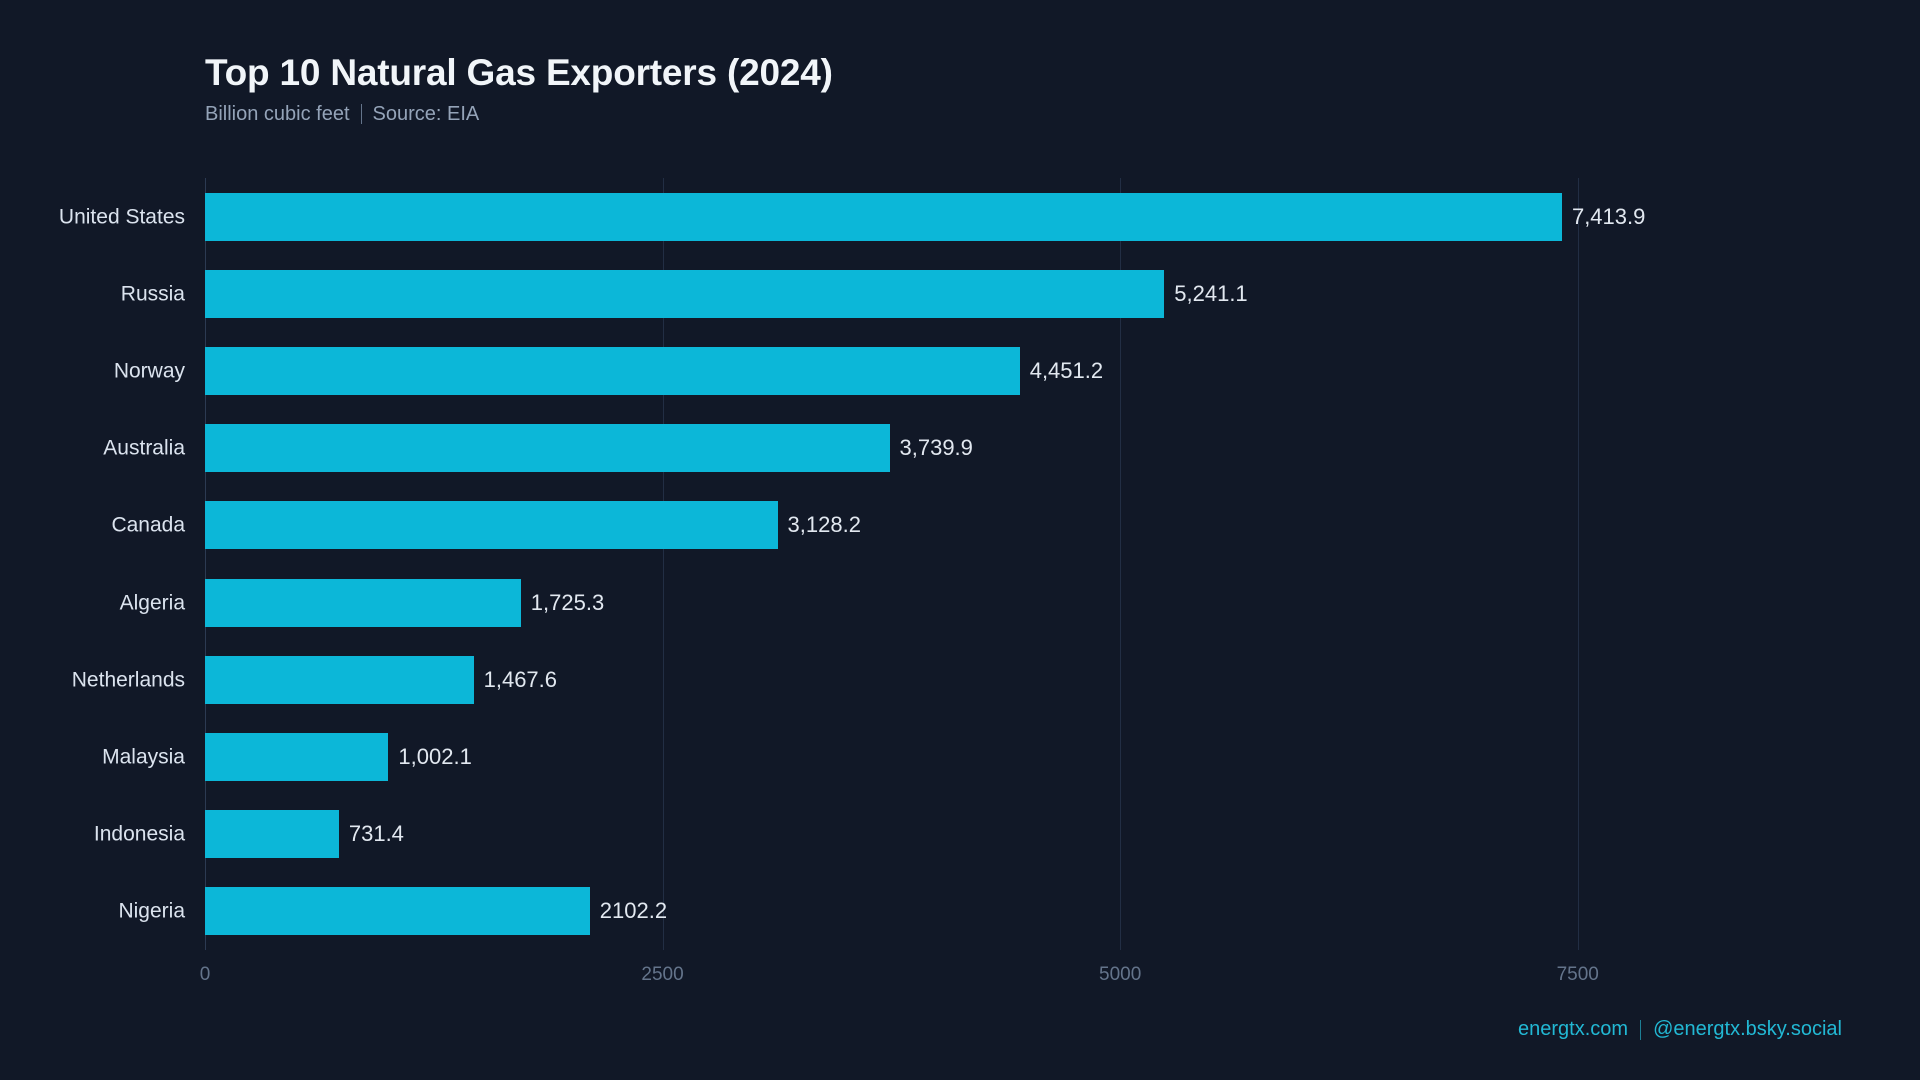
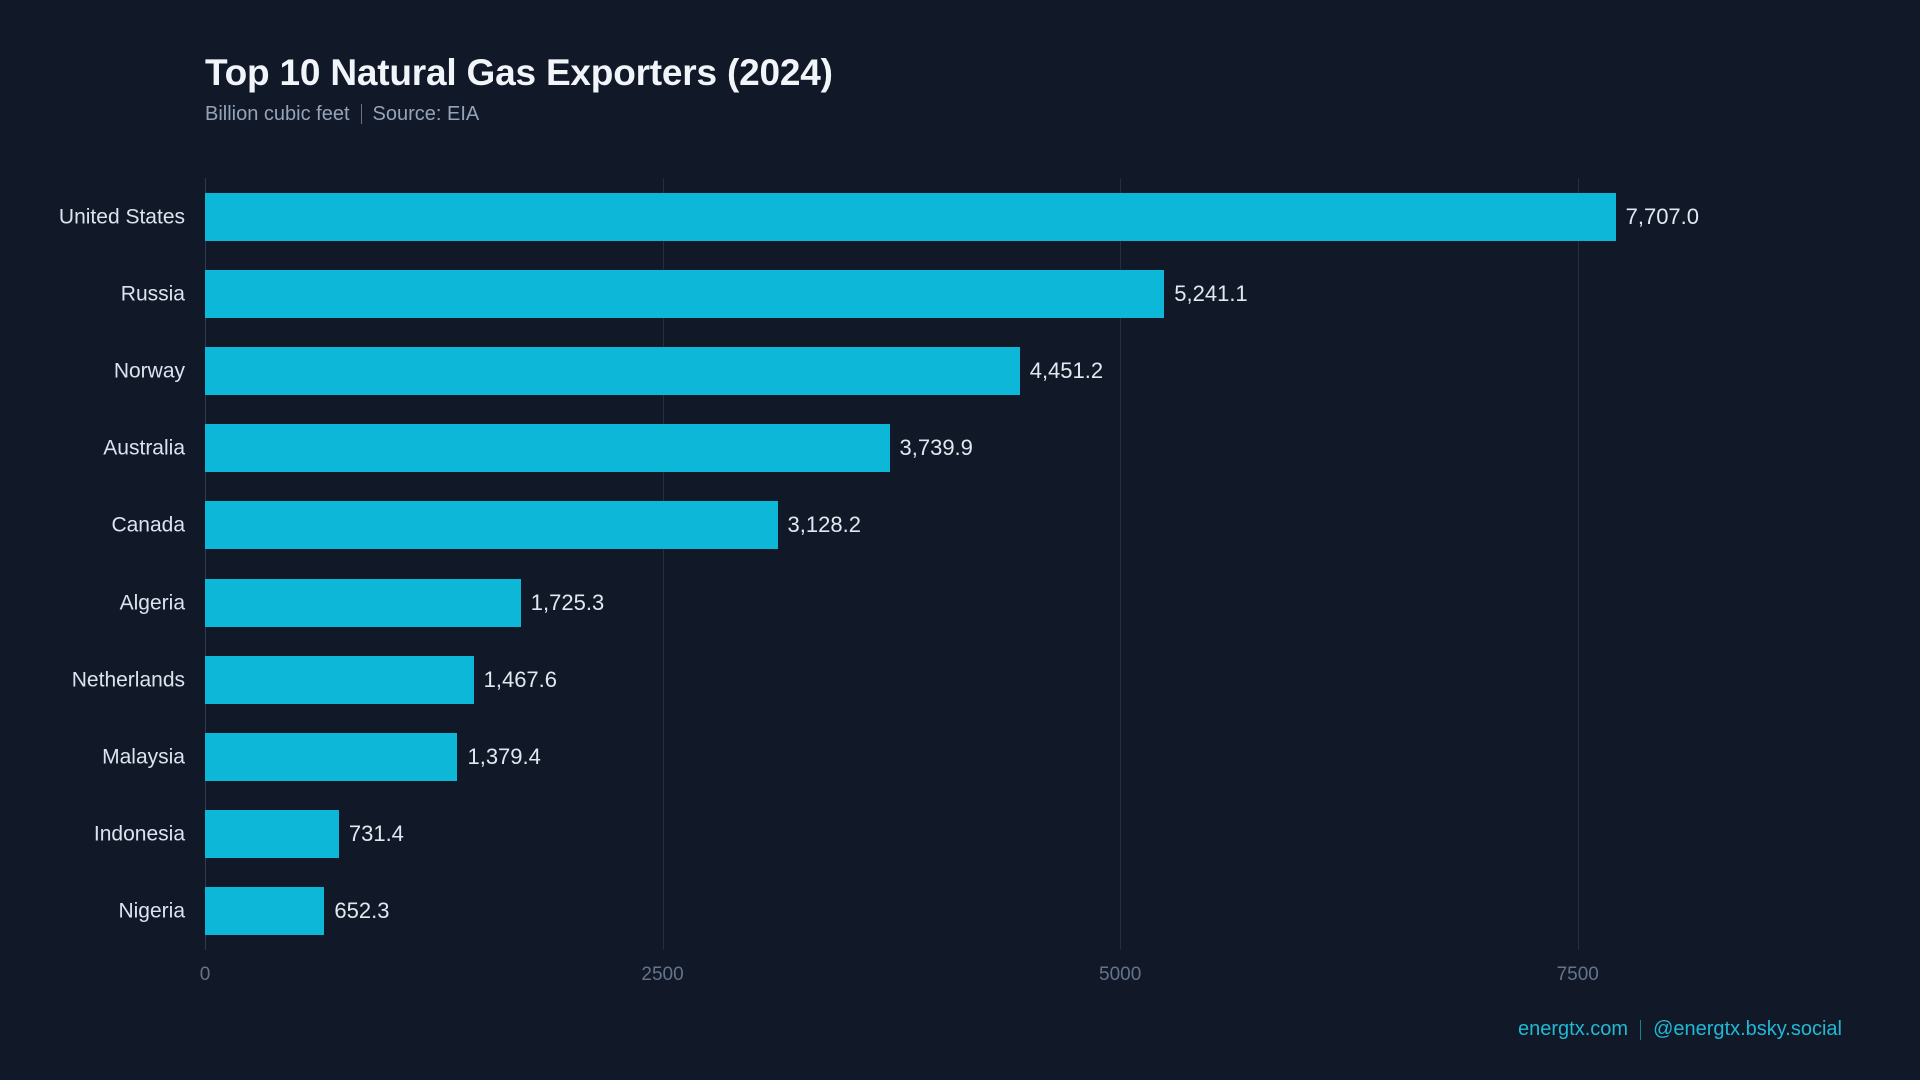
United States: 7,413.9 -> 7,707.0
Malaysia: 1,002.1 -> 1,379.4
Nigeria: 2102.2 -> 652.3
